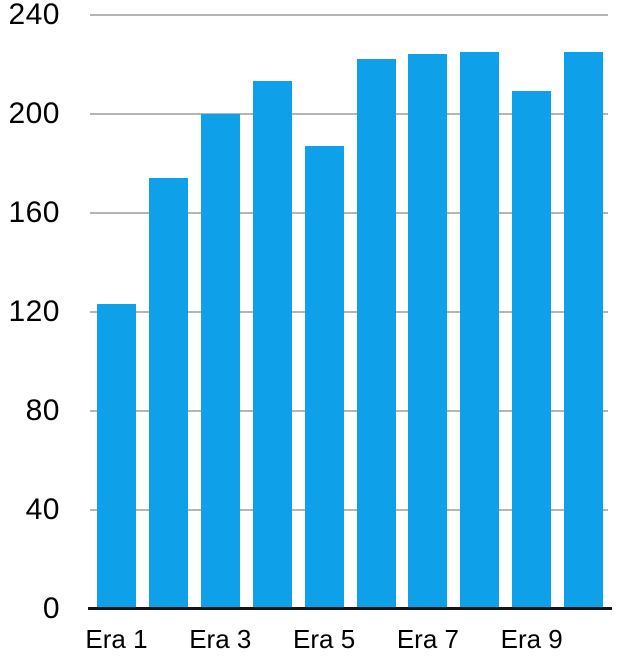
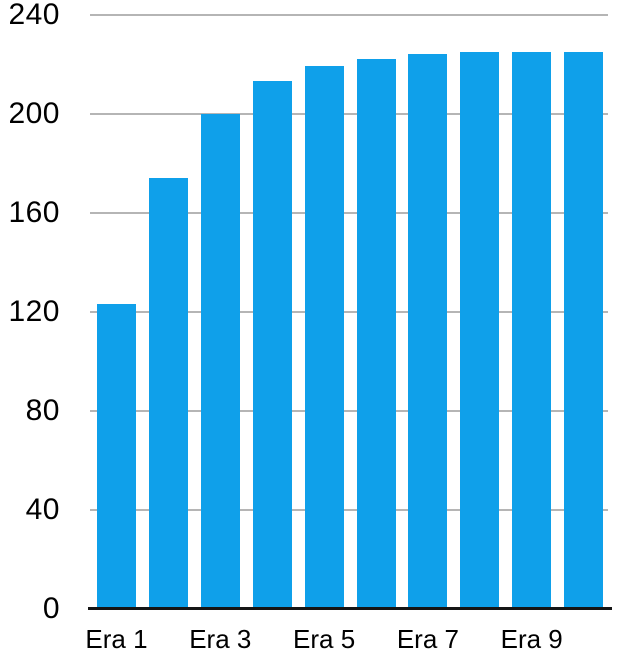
Era 5: 187 -> 219
Era 9: 209 -> 225
